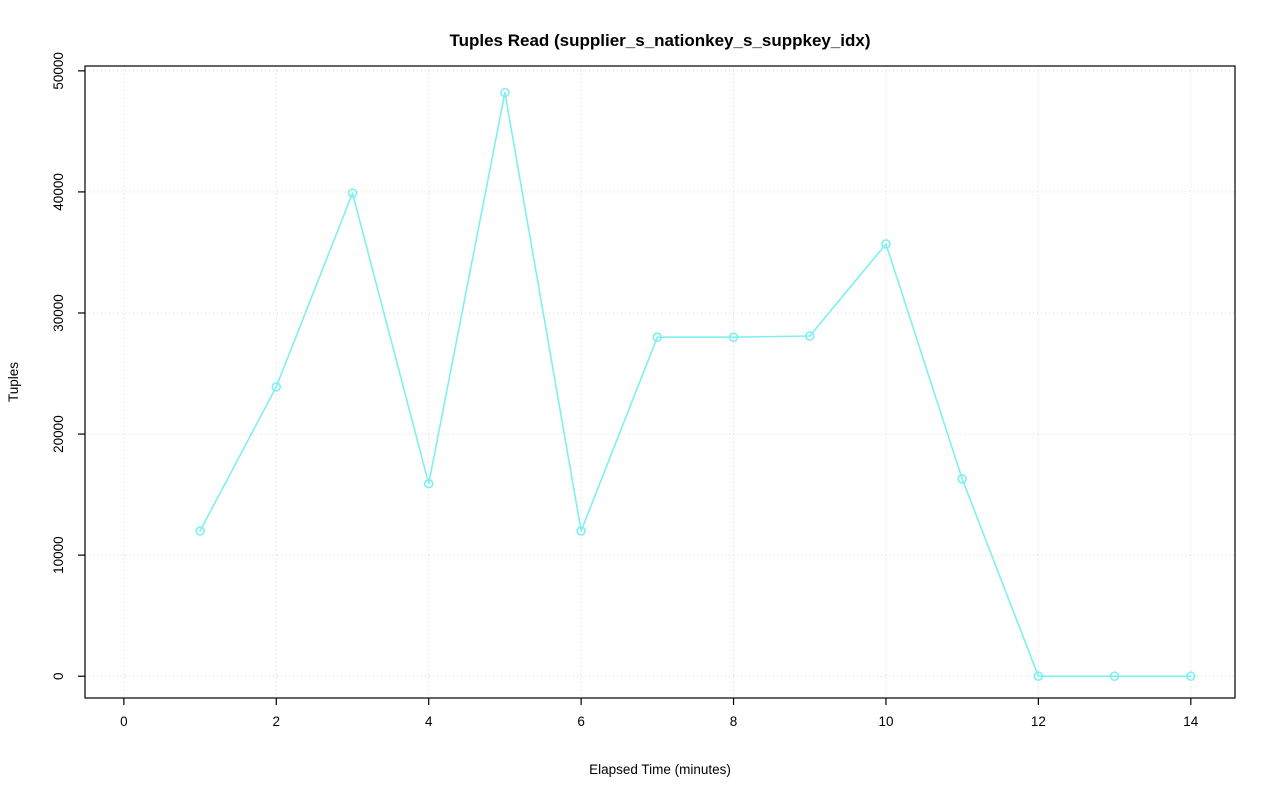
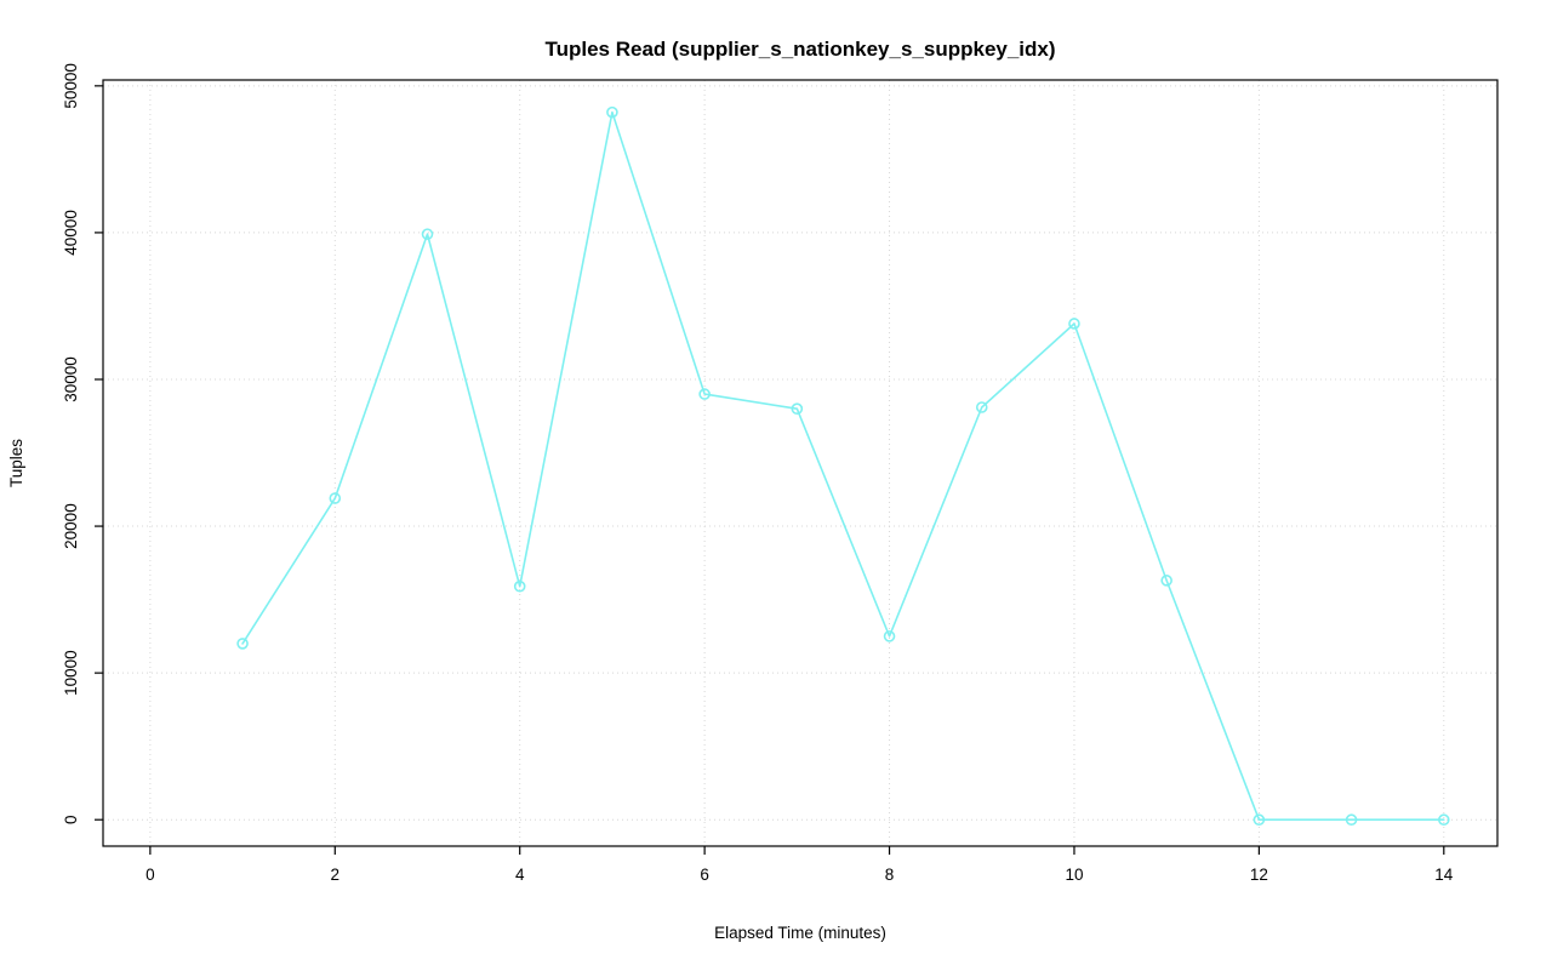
2: 23900 -> 21900
6: 12000 -> 29000
8: 28000 -> 12500
10: 35700 -> 33800
